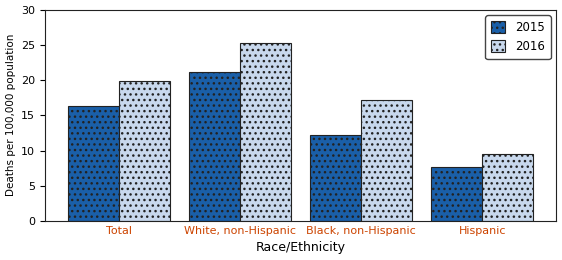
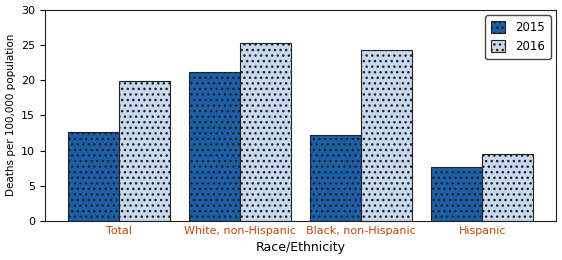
2015/Total: 16.3 -> 12.6
2016/Black, non-Hispanic: 17.1 -> 24.2
